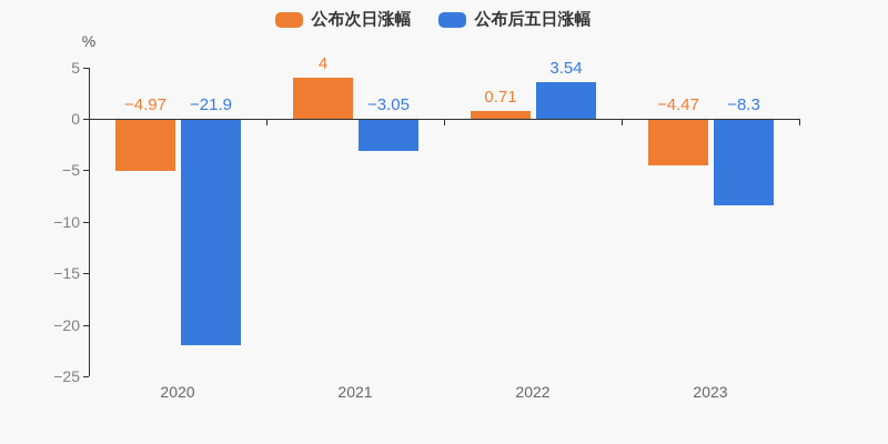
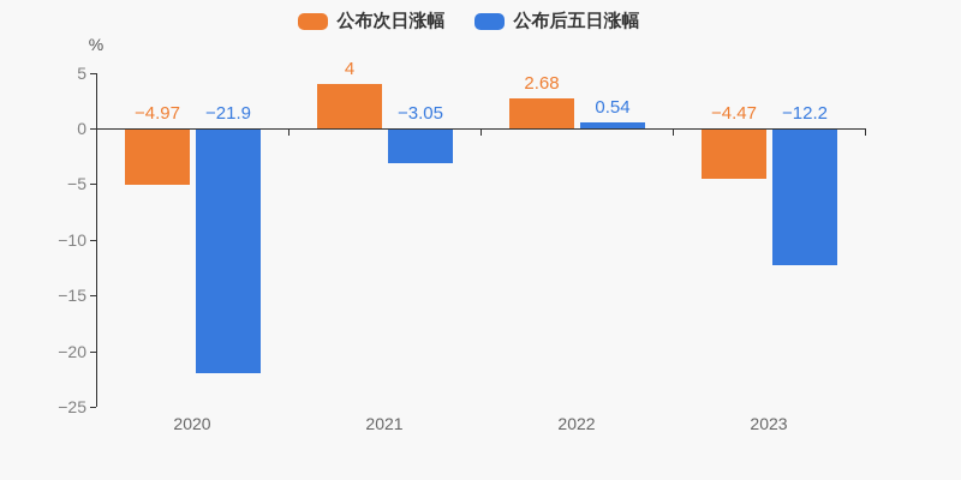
公布次日涨幅/2022: 0.71 -> 2.68
公布后五日涨幅/2022: 3.54 -> 0.54
公布后五日涨幅/2023: −8.3 -> −12.2
